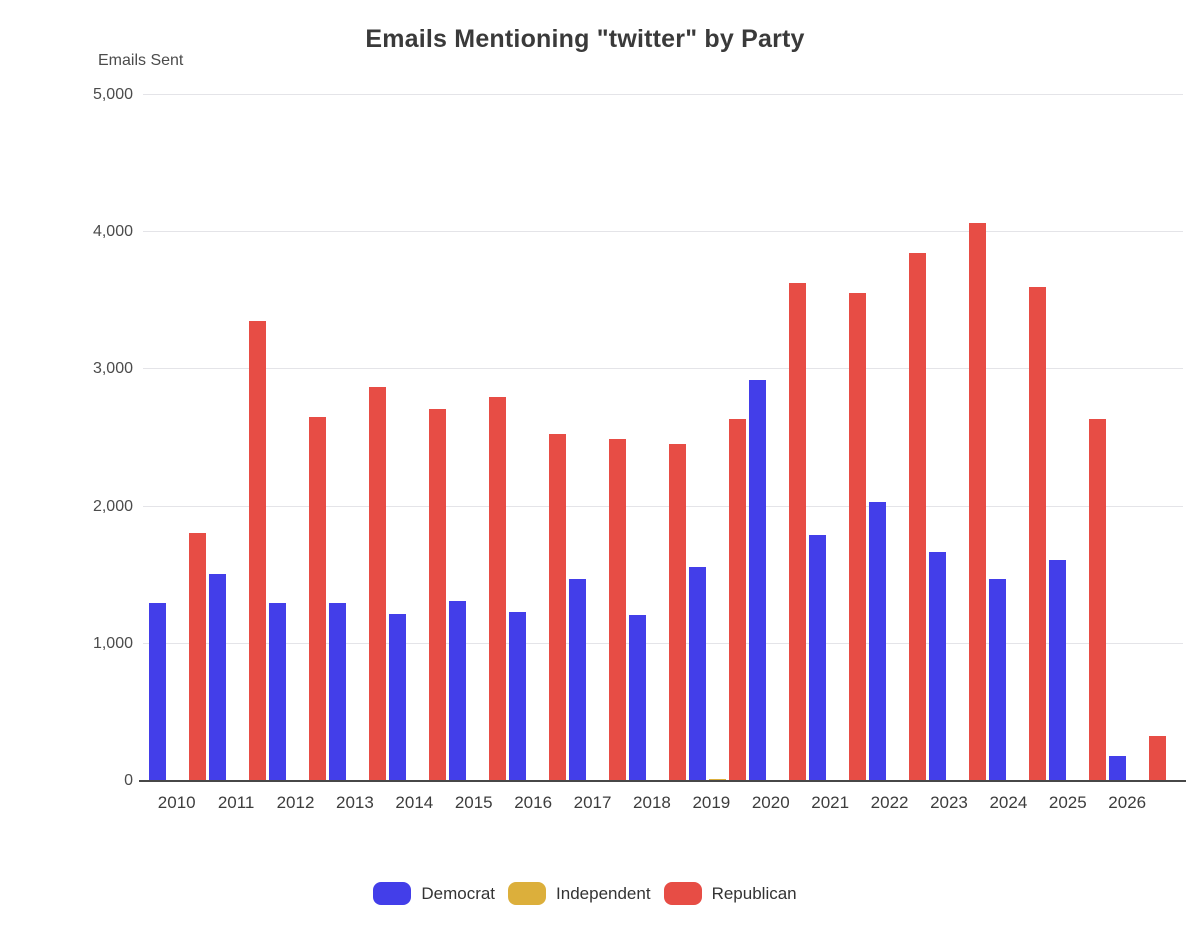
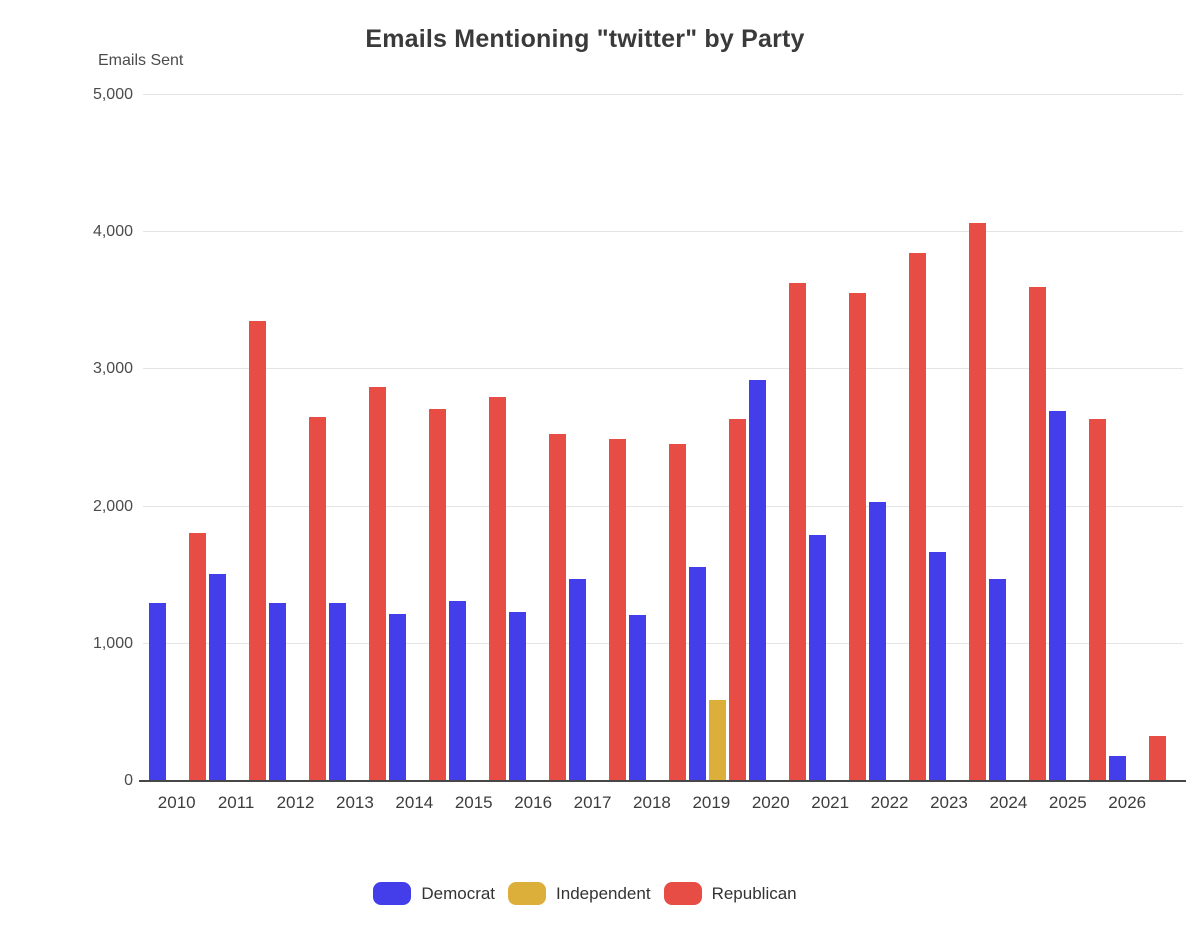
Independent/2019: 20 -> 590
Democrat/2025: 1610 -> 2700
